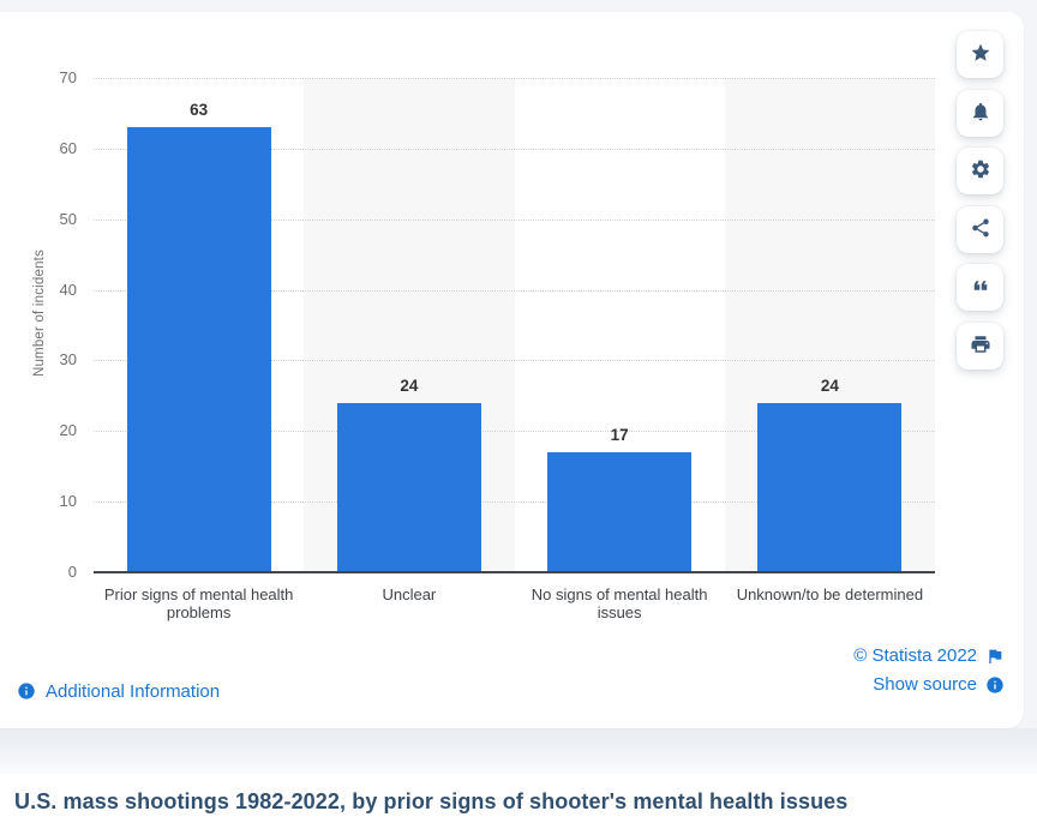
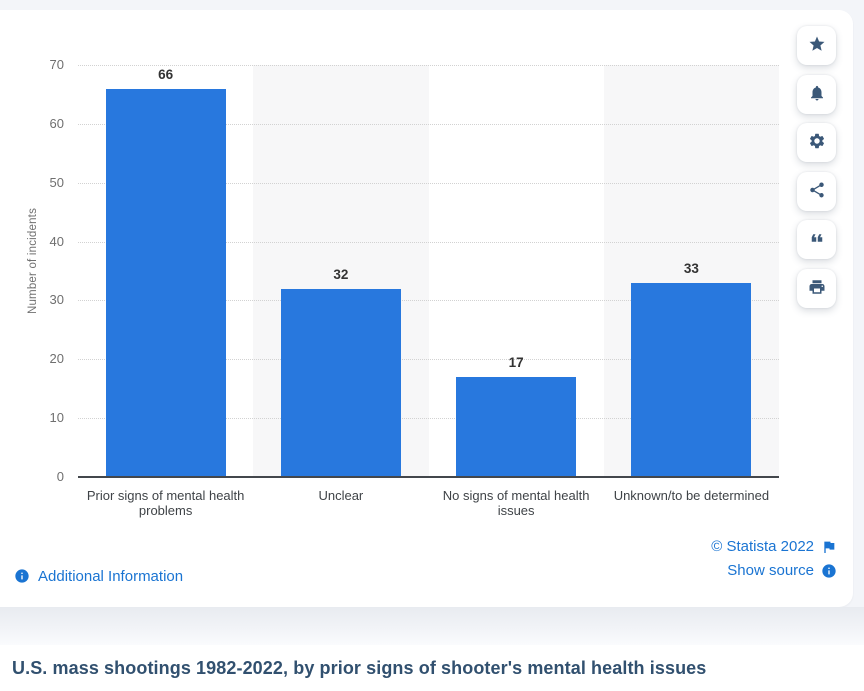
Prior signs of mental health problems: 63 -> 66
Unclear: 24 -> 32
Unknown/to be determined: 24 -> 33
